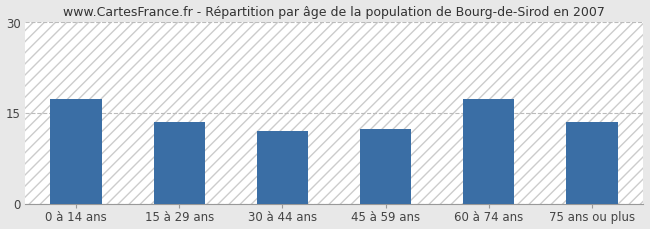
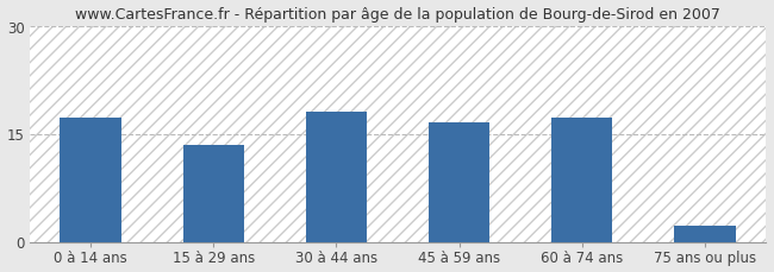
30 à 44 ans: 12.0 -> 18.0
45 à 59 ans: 12.2 -> 16.5
75 ans ou plus: 13.4 -> 2.2
